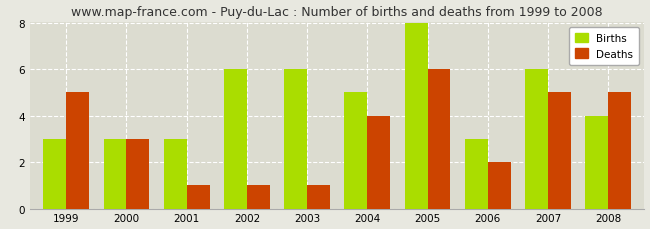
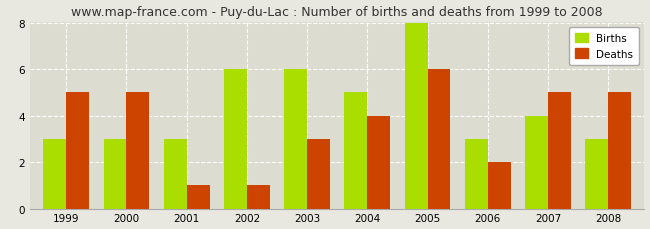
Deaths/2000: 3 -> 5
Deaths/2003: 1 -> 3
Births/2007: 6 -> 4
Births/2008: 4 -> 3
